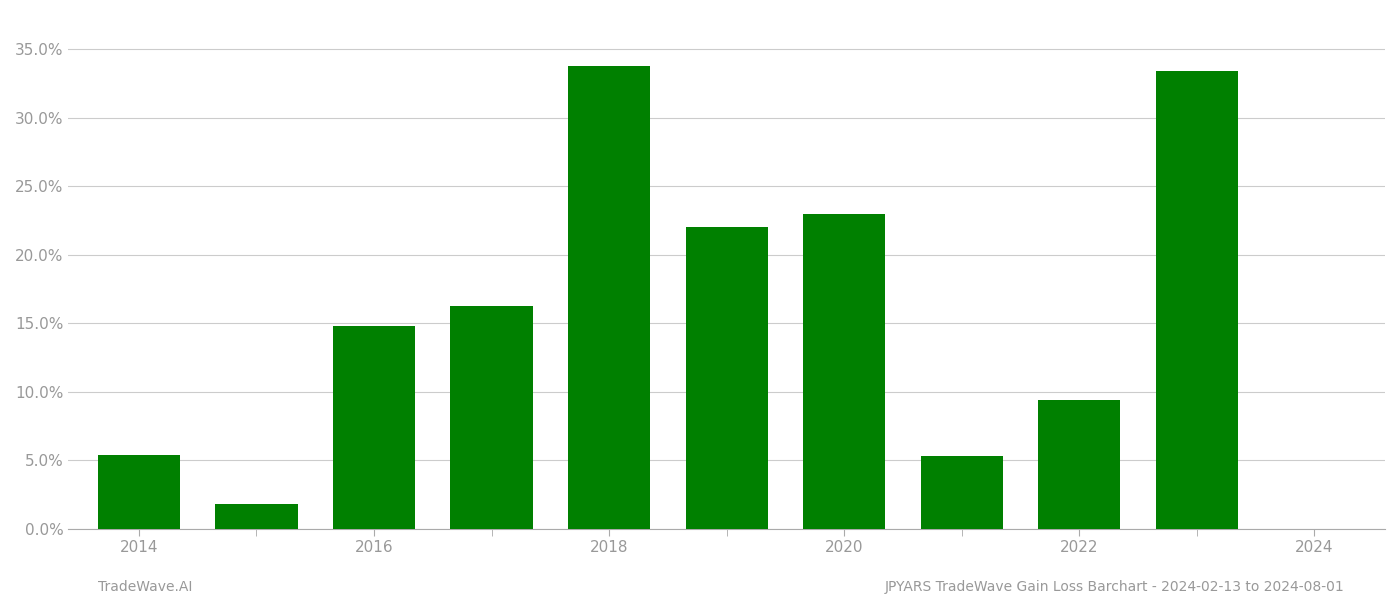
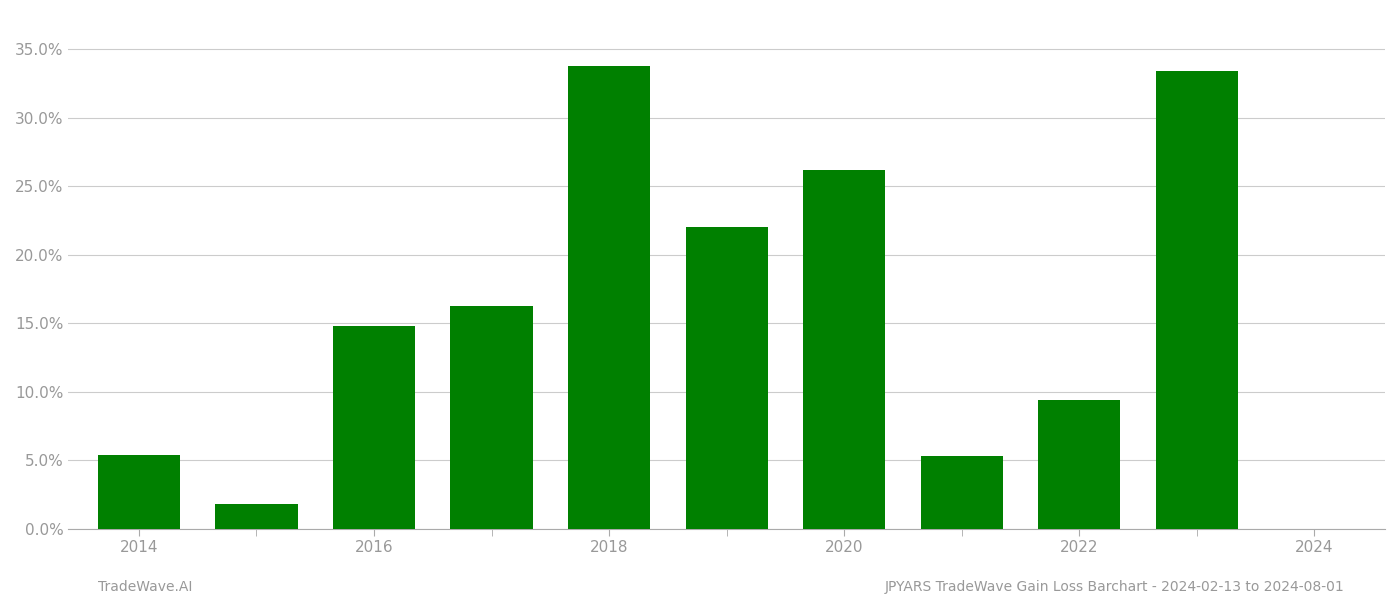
2020: 23.0% -> 26.2%
